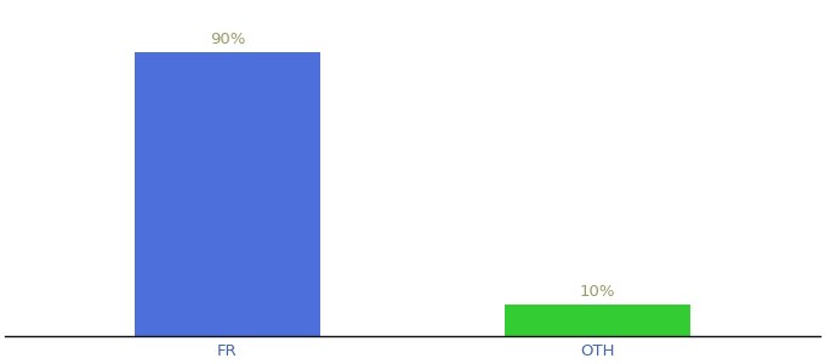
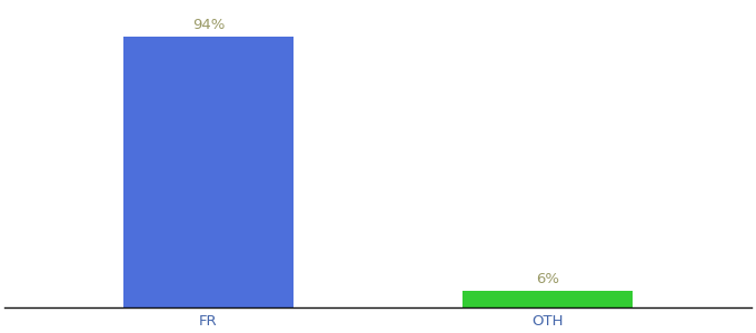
FR: 90% -> 94%
OTH: 10% -> 6%
